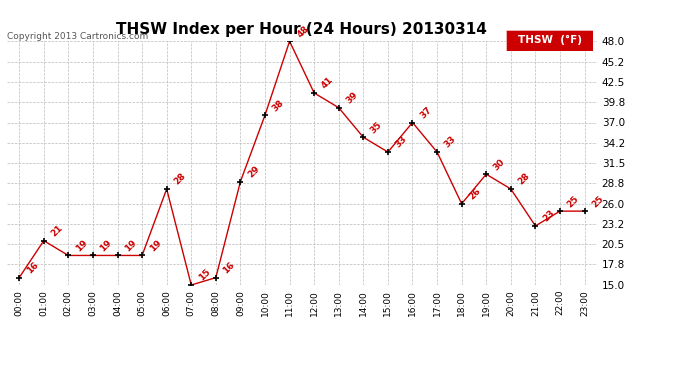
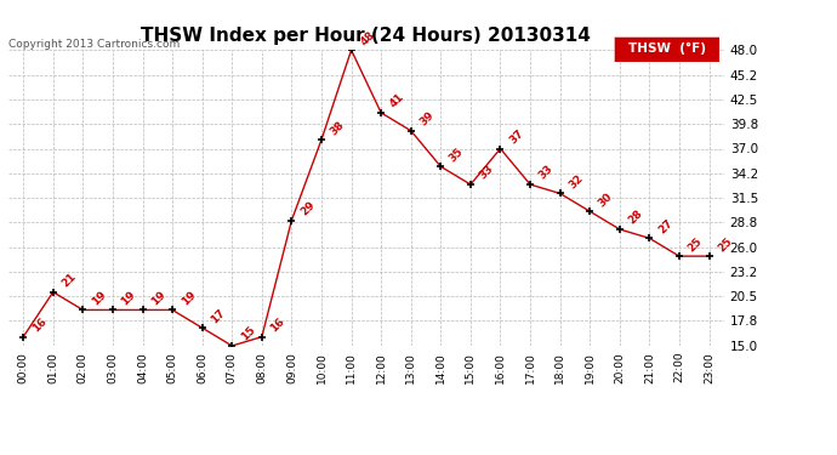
06:00: 28 -> 17
18:00: 26 -> 32
21:00: 23 -> 27
